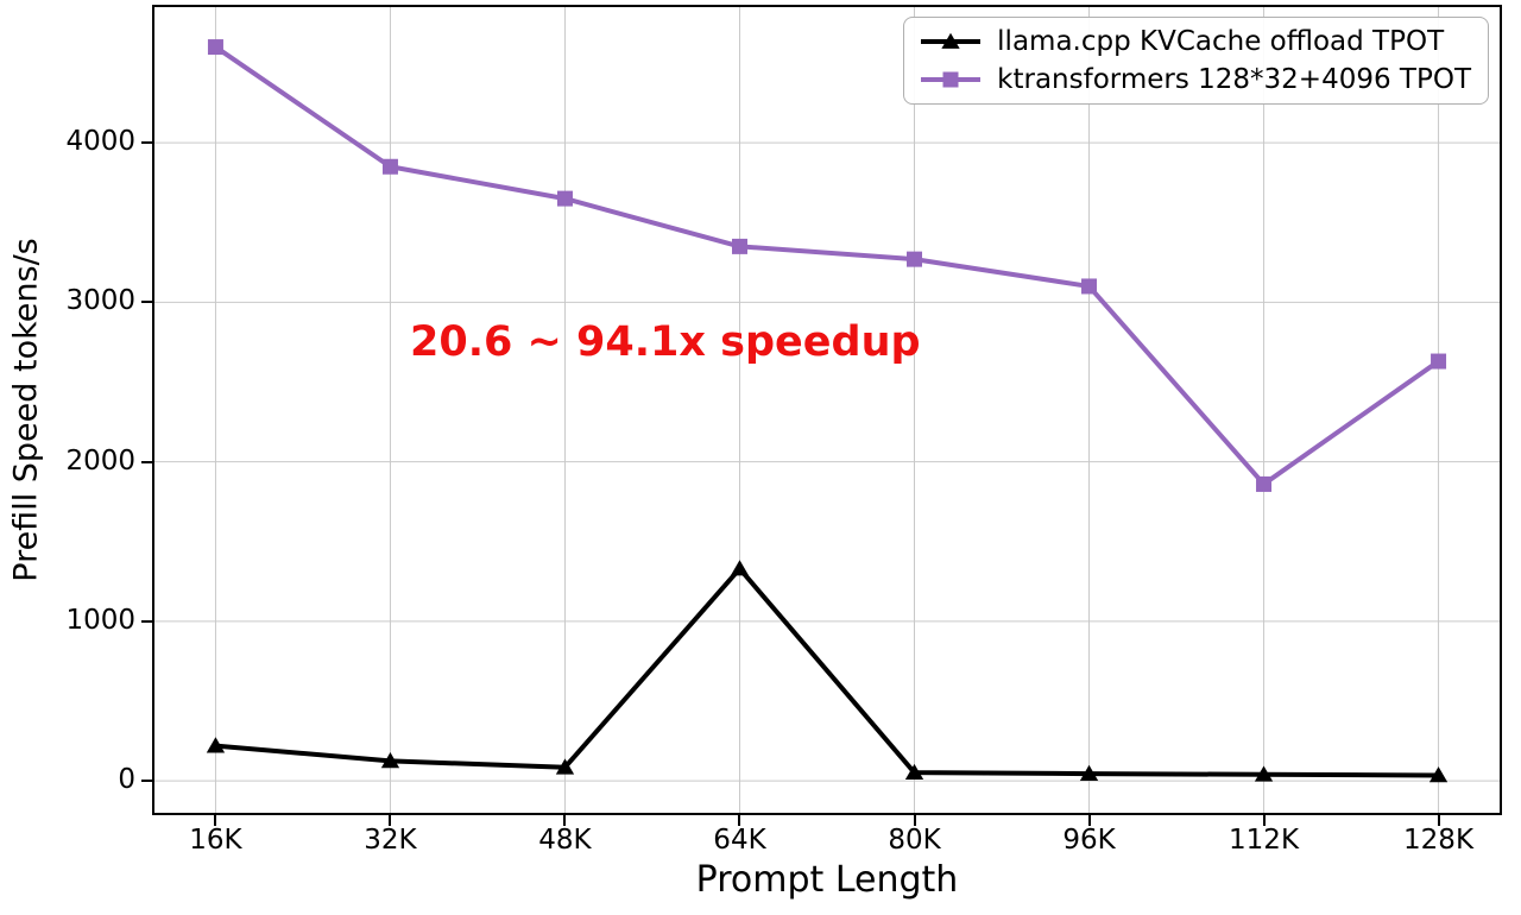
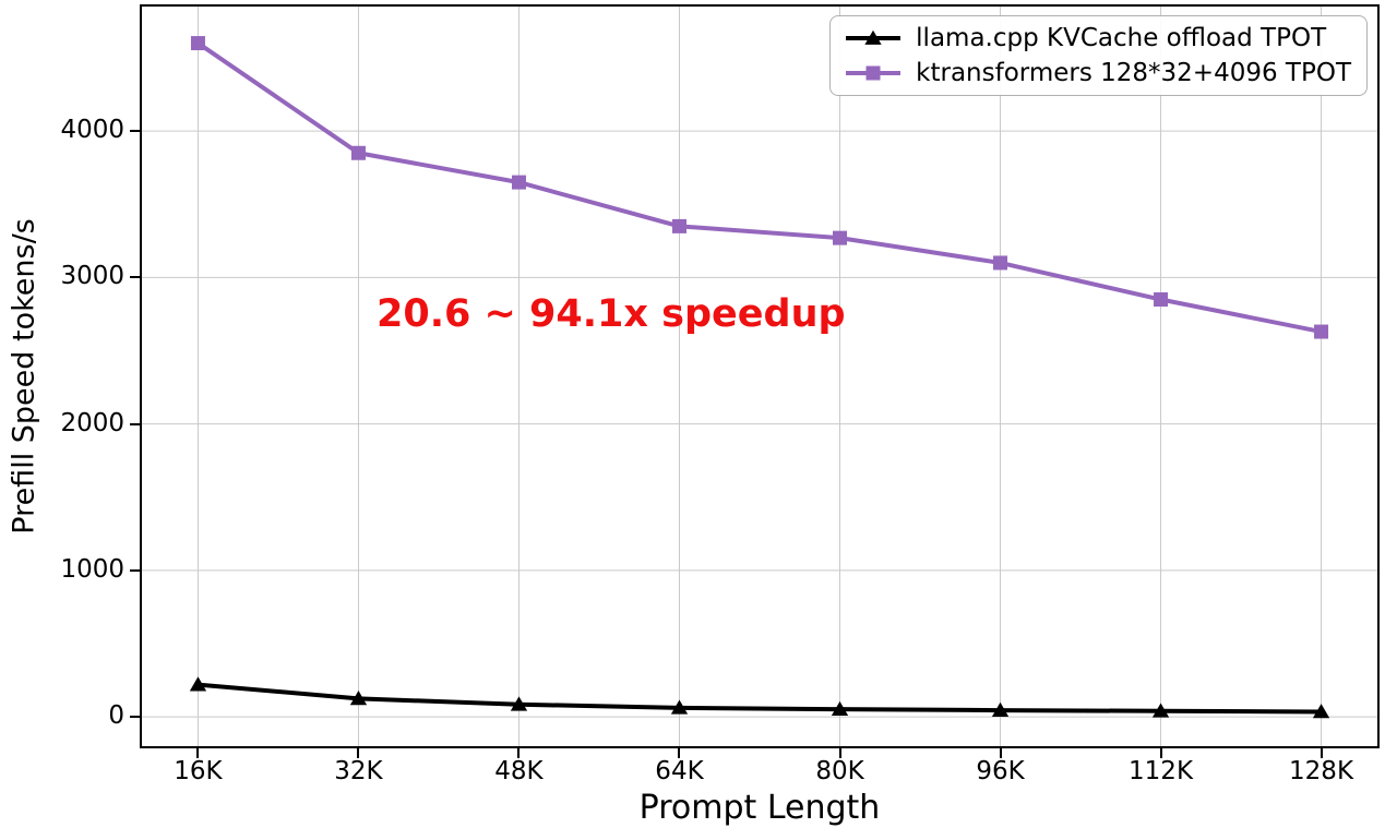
llama.cpp KVCache offload TPOT/64K: 1330 -> 60
ktransformers 128*32+4096 TPOT/112K: 1860 -> 2850
